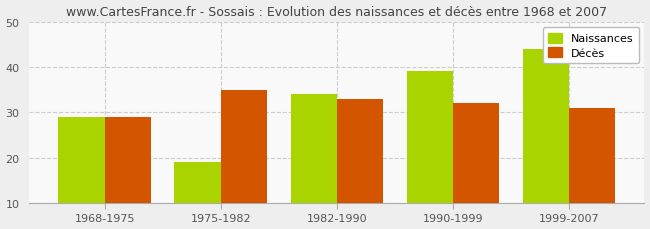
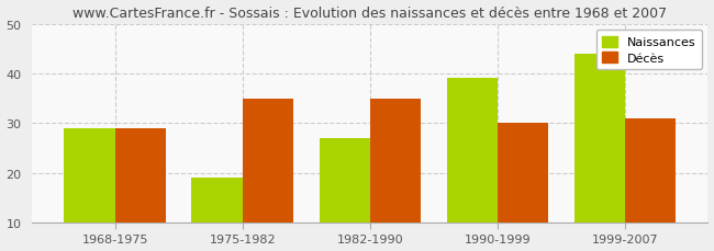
Naissances/1982-1990: 34 -> 27
Décès/1982-1990: 33 -> 35
Décès/1990-1999: 32 -> 30
